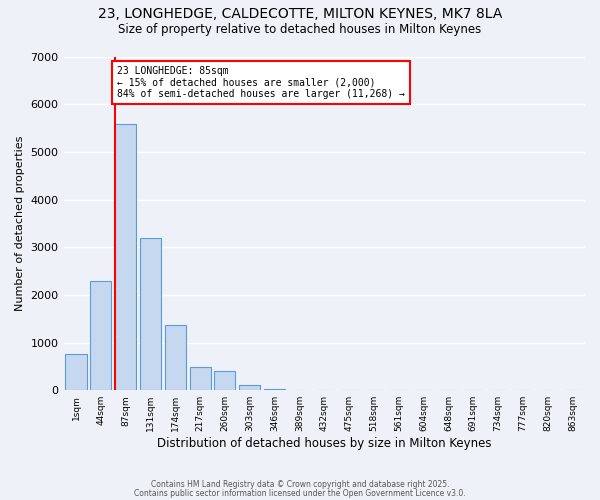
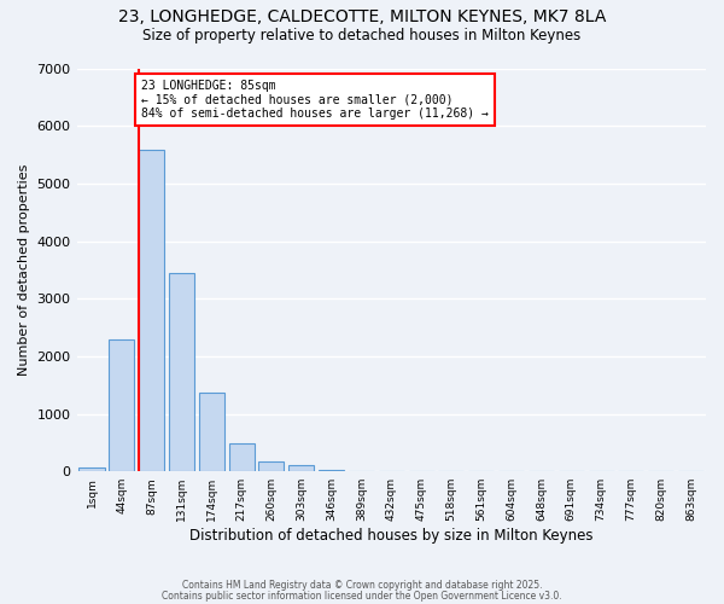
1sqm: 750 -> 70
131sqm: 3200 -> 3450
260sqm: 400 -> 170
